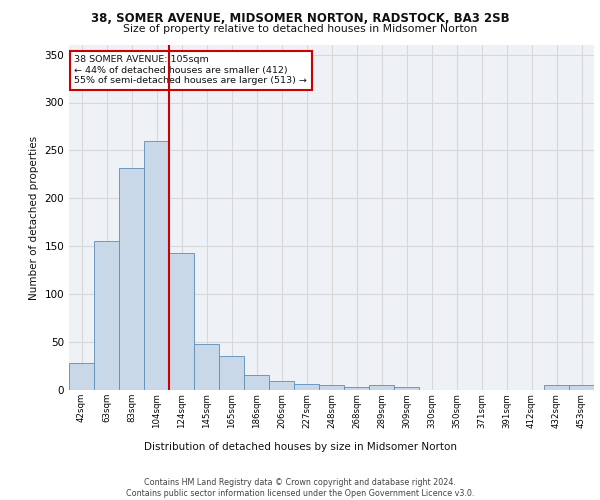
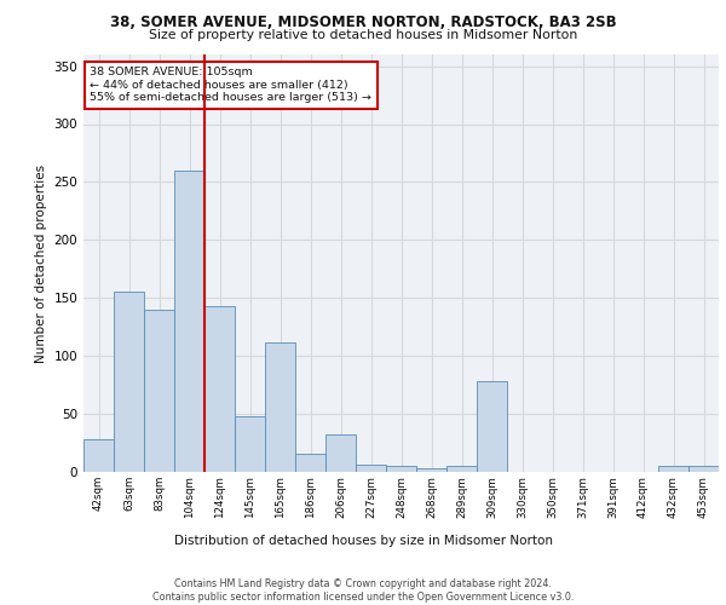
83sqm: 232 -> 140
165sqm: 35 -> 112
206sqm: 9 -> 32
309sqm: 3 -> 78
